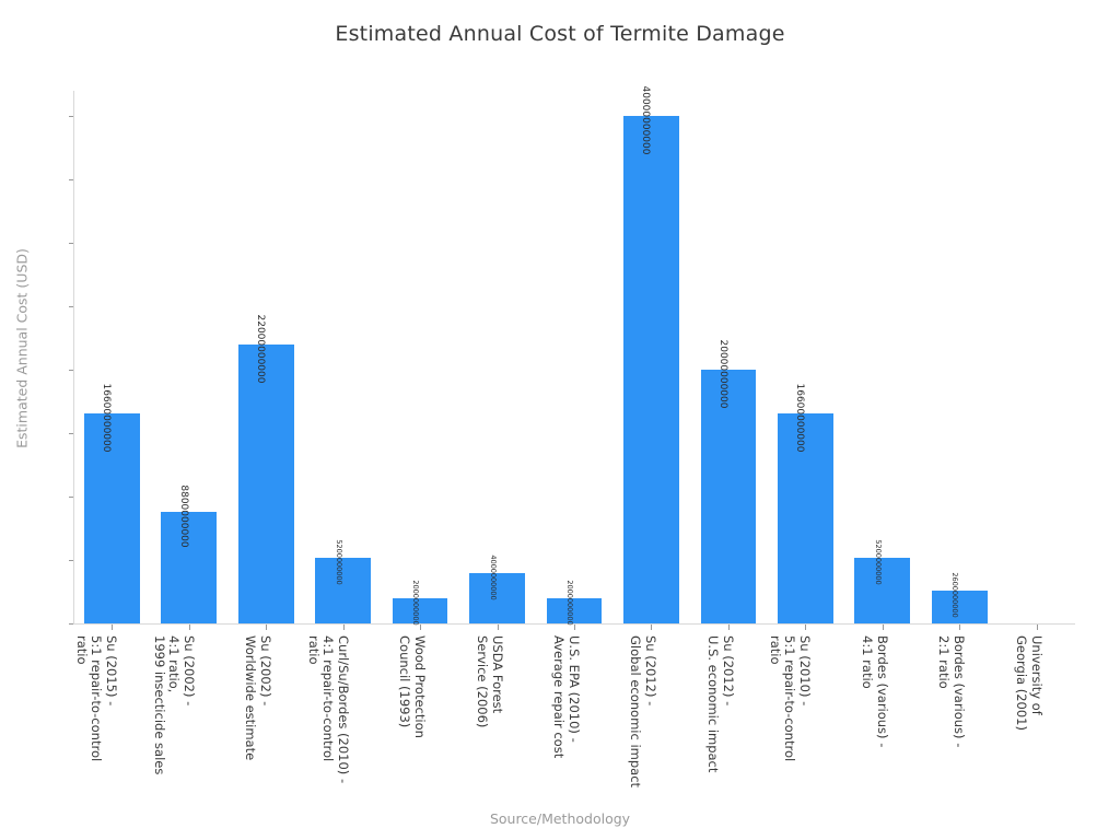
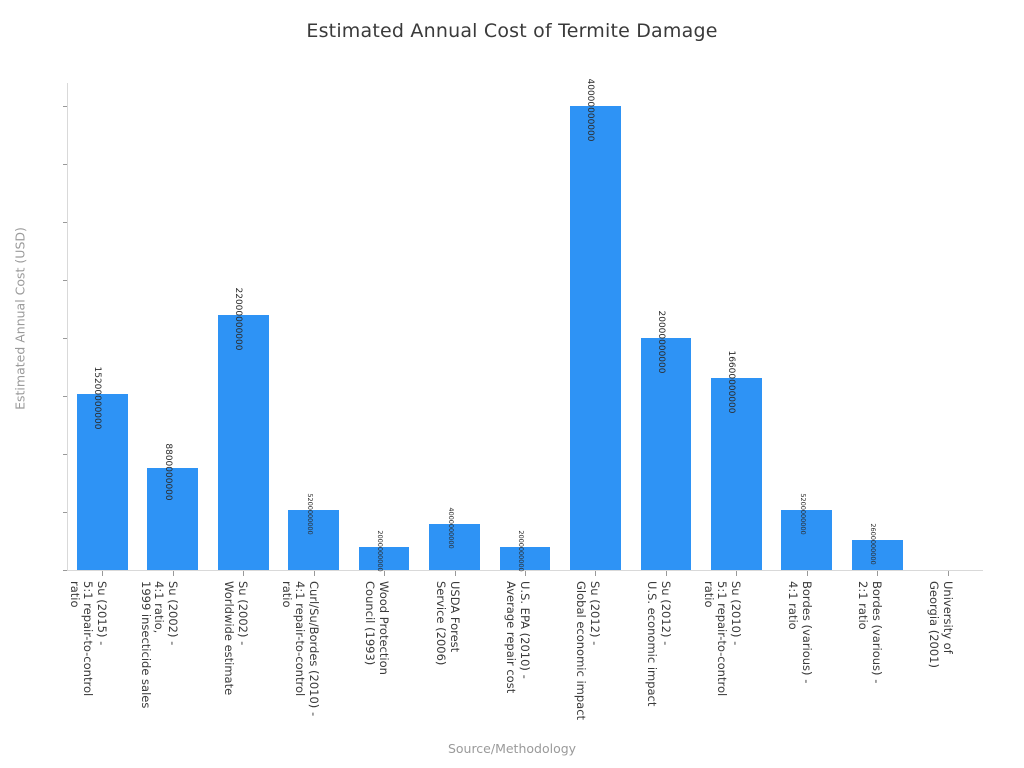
Su (2015) - 5:1 repair-to-control ratio: 16600000000 -> 15200000000
